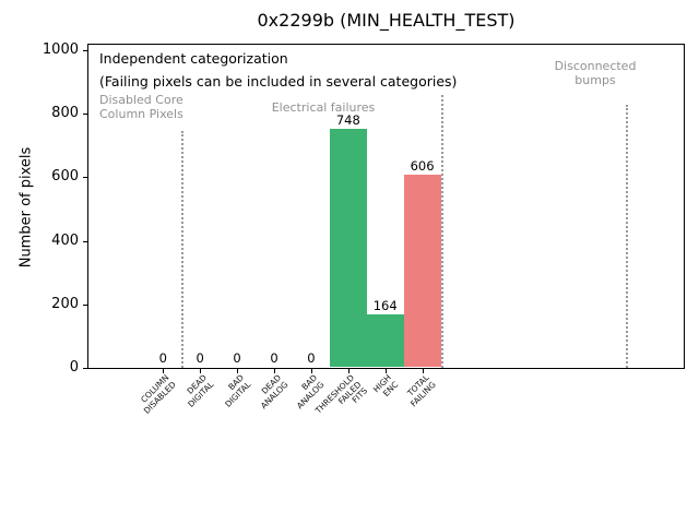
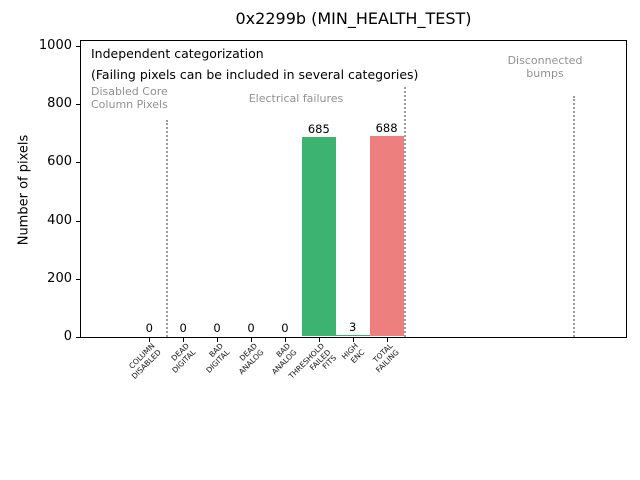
THRESHOLD FAILED FITS: 748 -> 685
HIGH ENC: 164 -> 3
TOTAL FAILING: 606 -> 688
